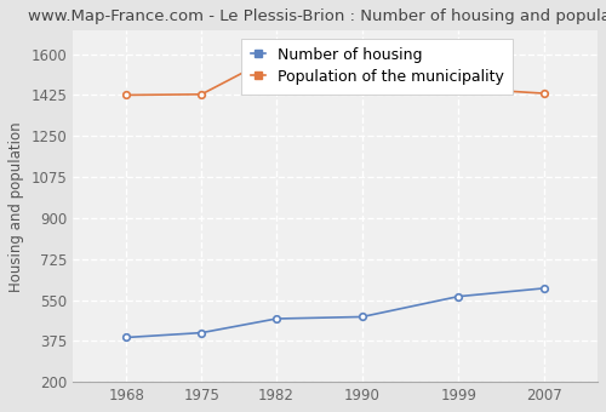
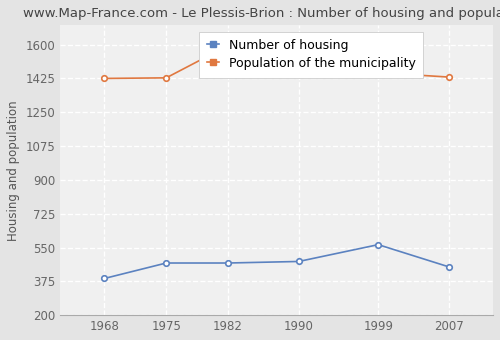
Number of housing/1975: 410 -> 470
Number of housing/2007: 600 -> 450
